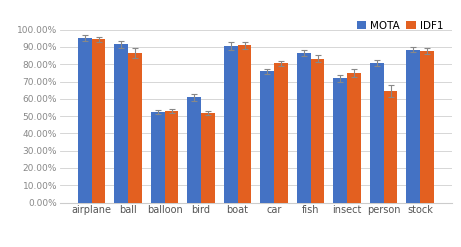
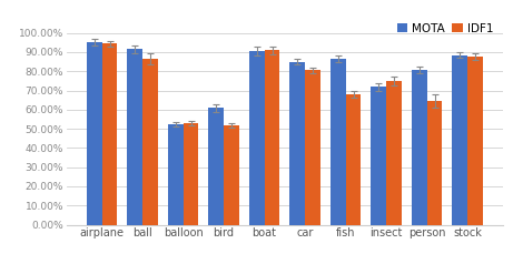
MOTA/car: 76% -> 85%
IDF1/fish: 83% -> 68%
